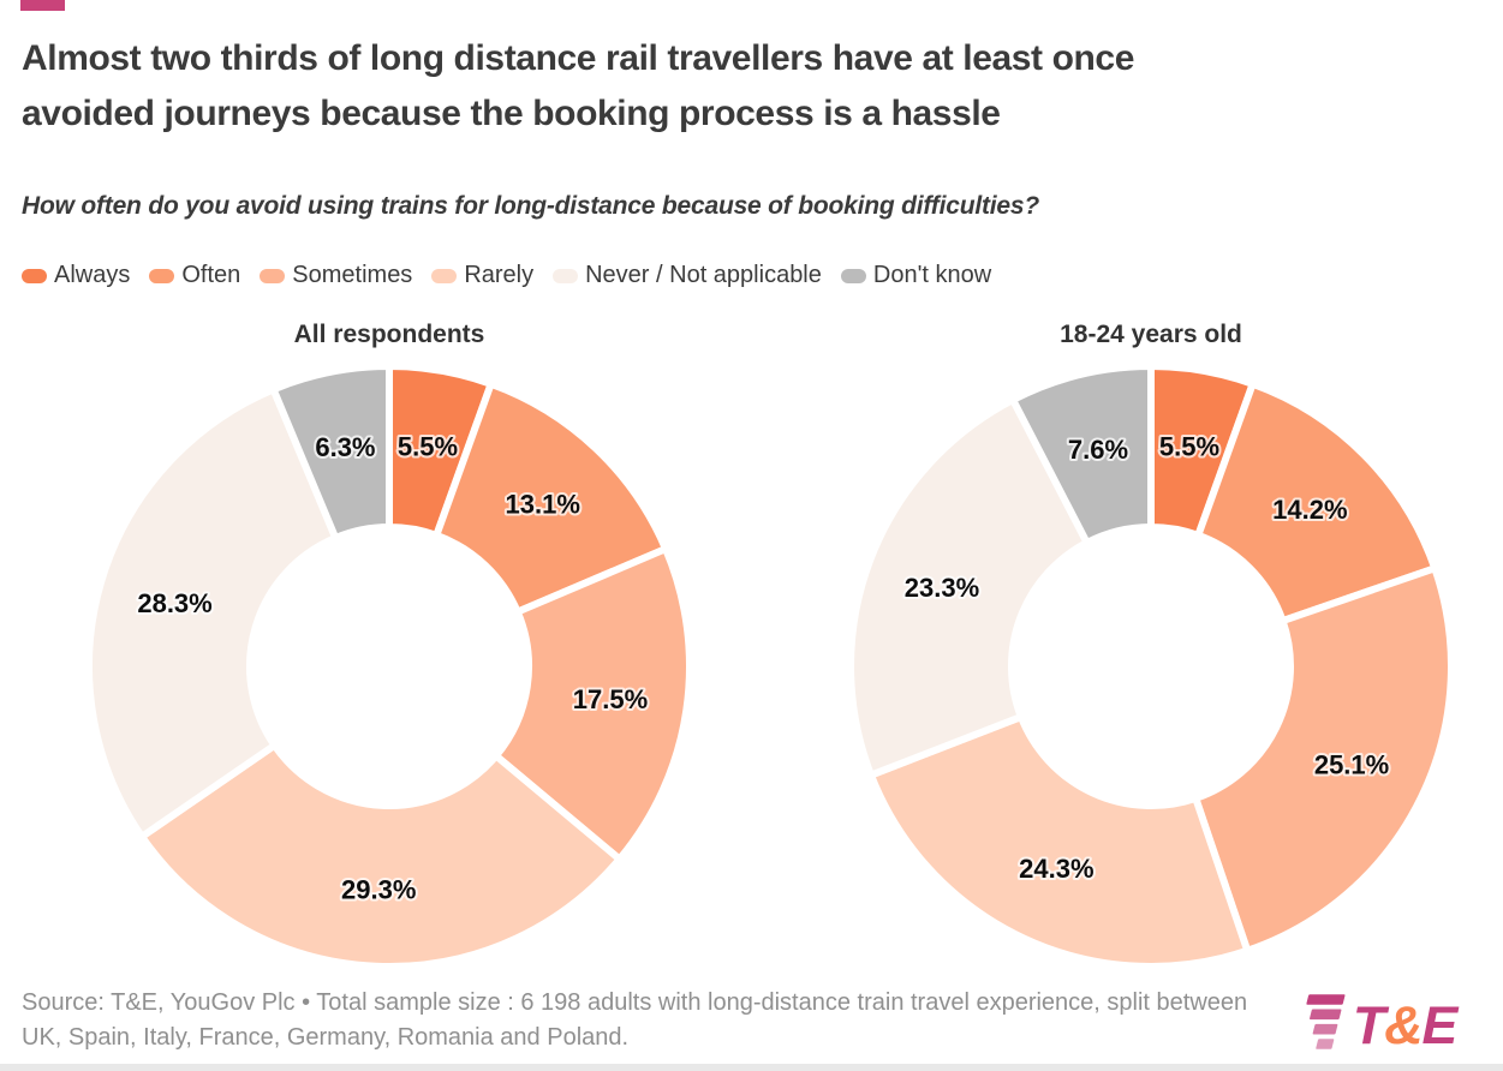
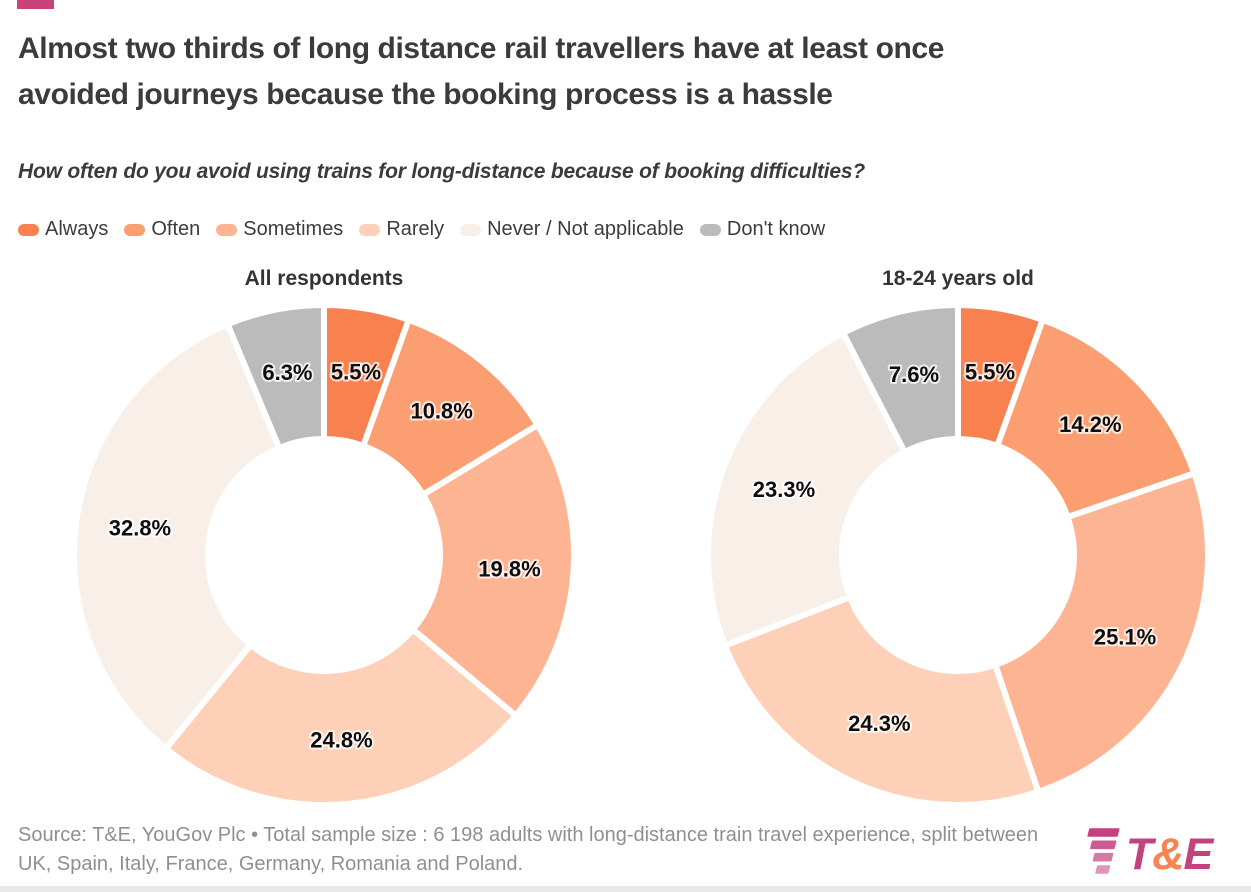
All respondents/Often: 13.1% -> 10.8%
All respondents/Sometimes: 17.5% -> 19.8%
All respondents/Rarely: 29.3% -> 24.8%
All respondents/Never / Not applicable: 28.3% -> 32.8%
